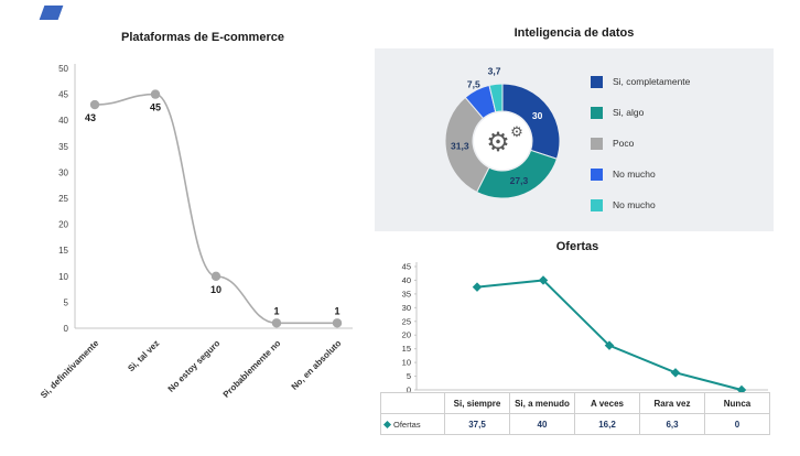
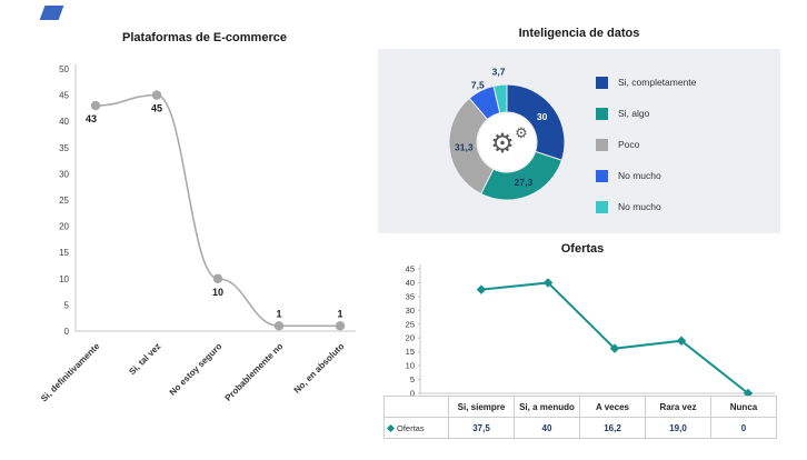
Ofertas/Rara vez: 6,3 -> 19,0
